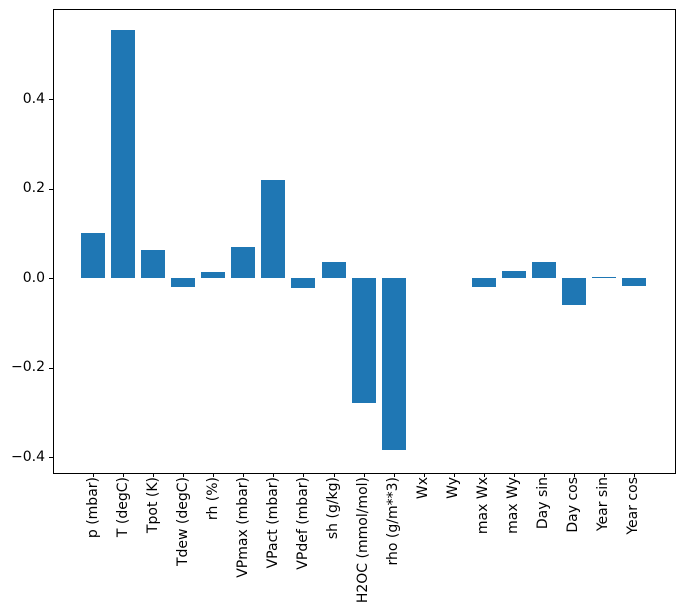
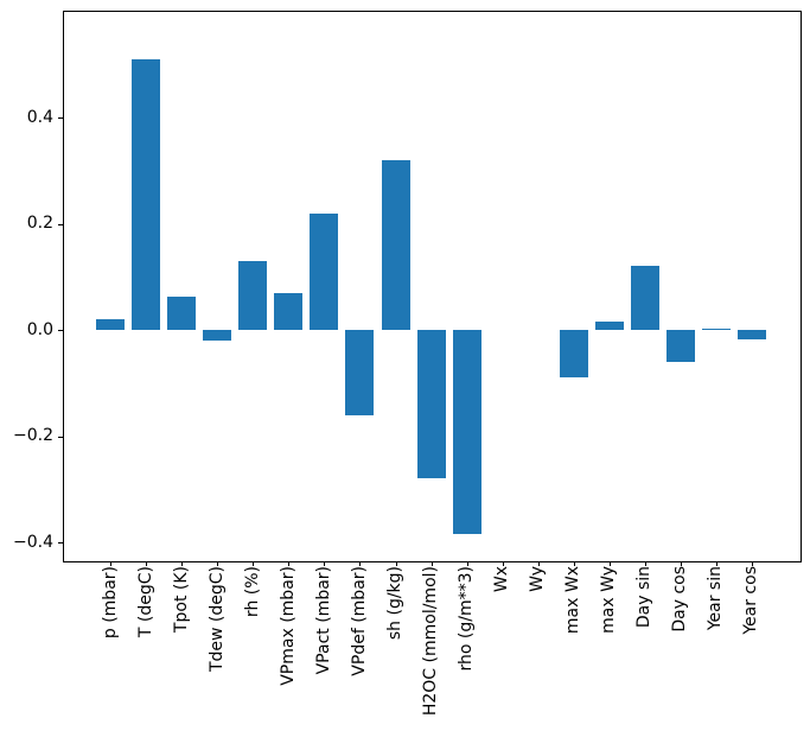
p (mbar): 0.10 -> 0.02
T (degC): 0.55 -> 0.51
rh (%): 0.01 -> 0.13
VPdef (mbar): -0.02 -> -0.16
sh (g/kg): 0.04 -> 0.32
max Wx: -0.02 -> -0.09
Day sin: 0.04 -> 0.12
